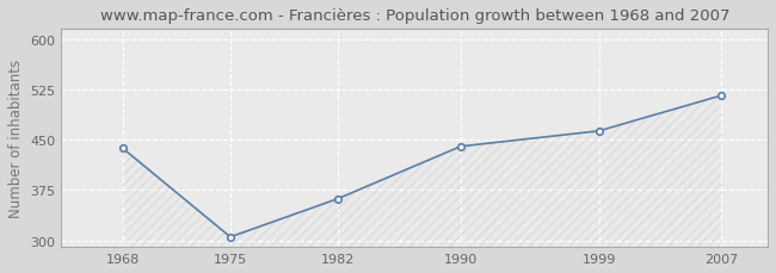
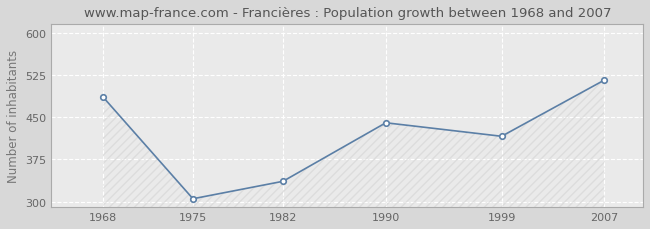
1968: 437 -> 486
1982: 362 -> 336
1999: 463 -> 416
